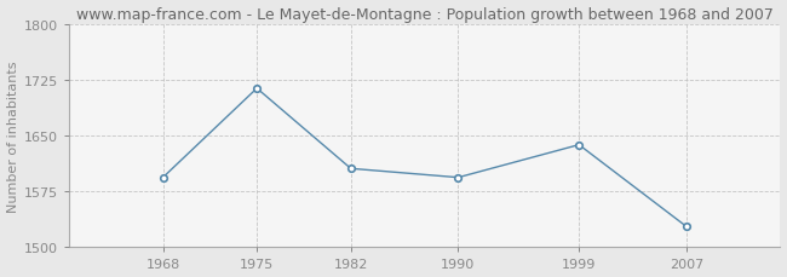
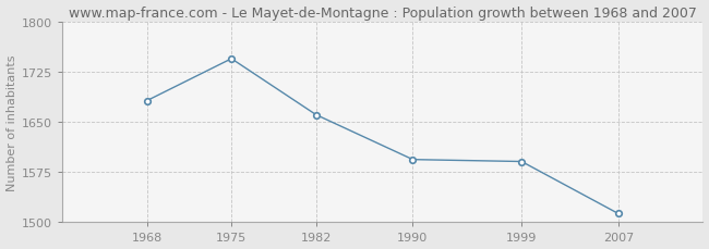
1968: 1594 -> 1682
1975: 1714 -> 1745
1982: 1606 -> 1661
1999: 1638 -> 1591
2007: 1528 -> 1513
